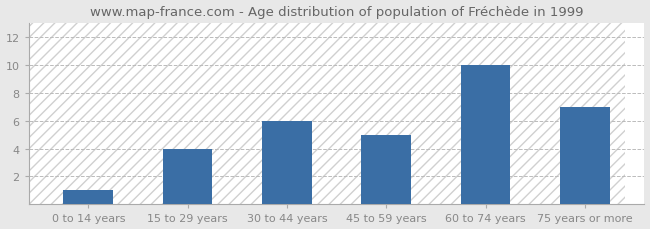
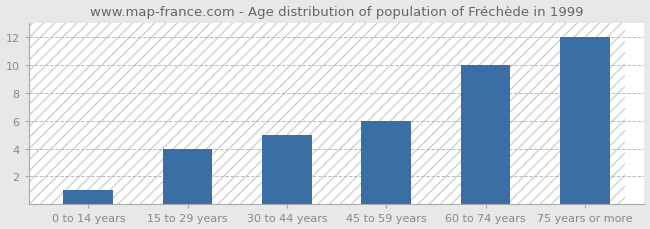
30 to 44 years: 6 -> 5
45 to 59 years: 5 -> 6
75 years or more: 7 -> 12
